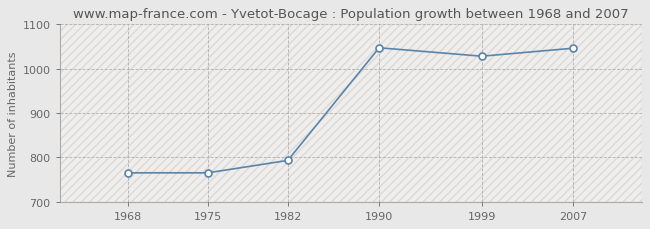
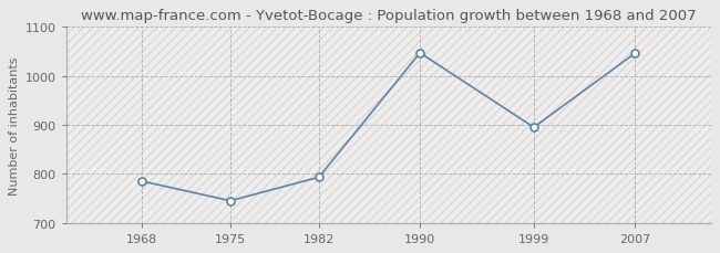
1968: 765 -> 785
1975: 765 -> 745
1999: 1028 -> 895
